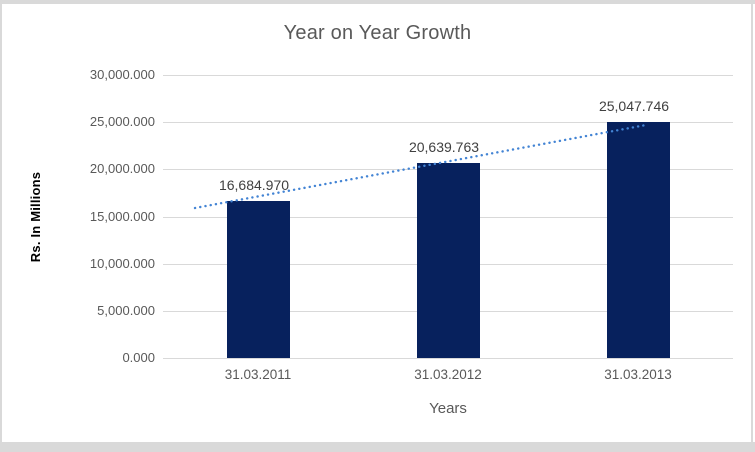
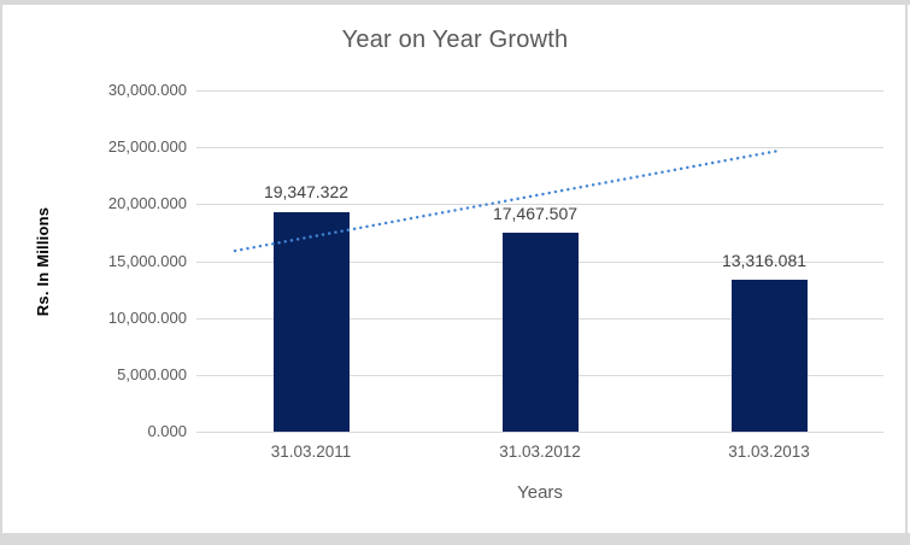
31.03.2011: 16,684.970 -> 19,347.322
31.03.2012: 20,639.763 -> 17,467.507
31.03.2013: 25,047.746 -> 13,316.081
